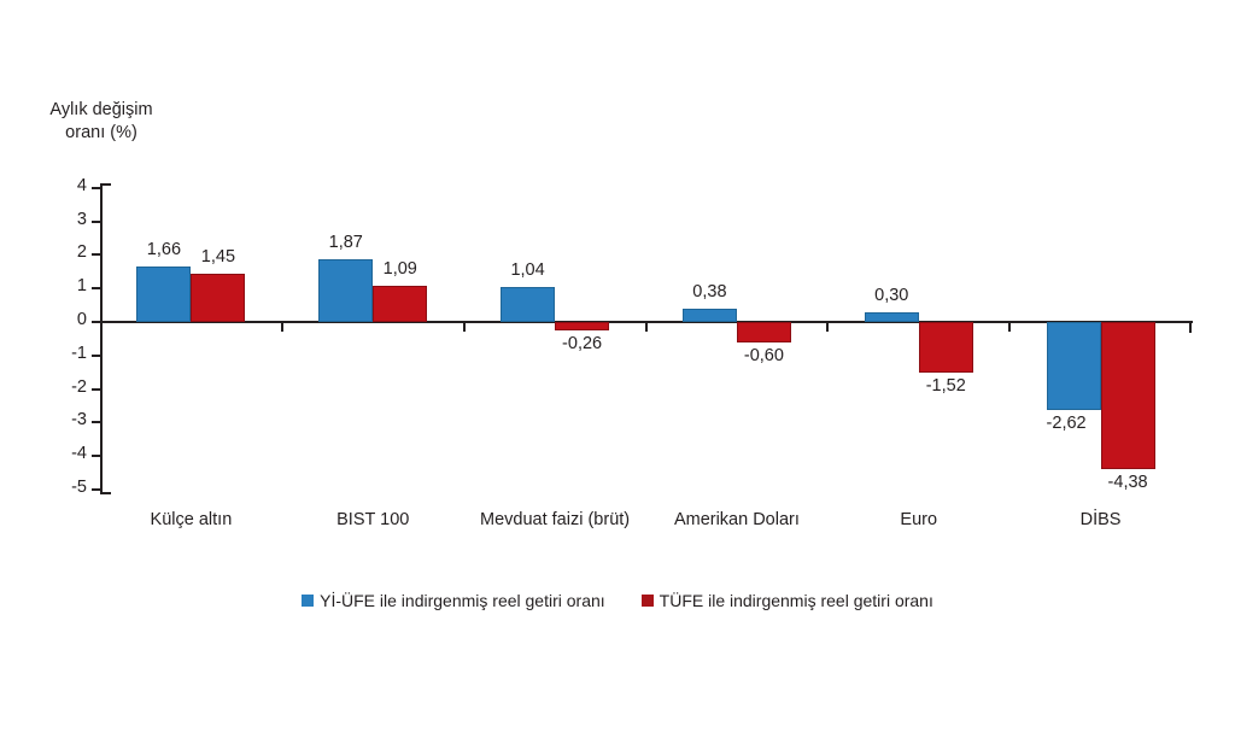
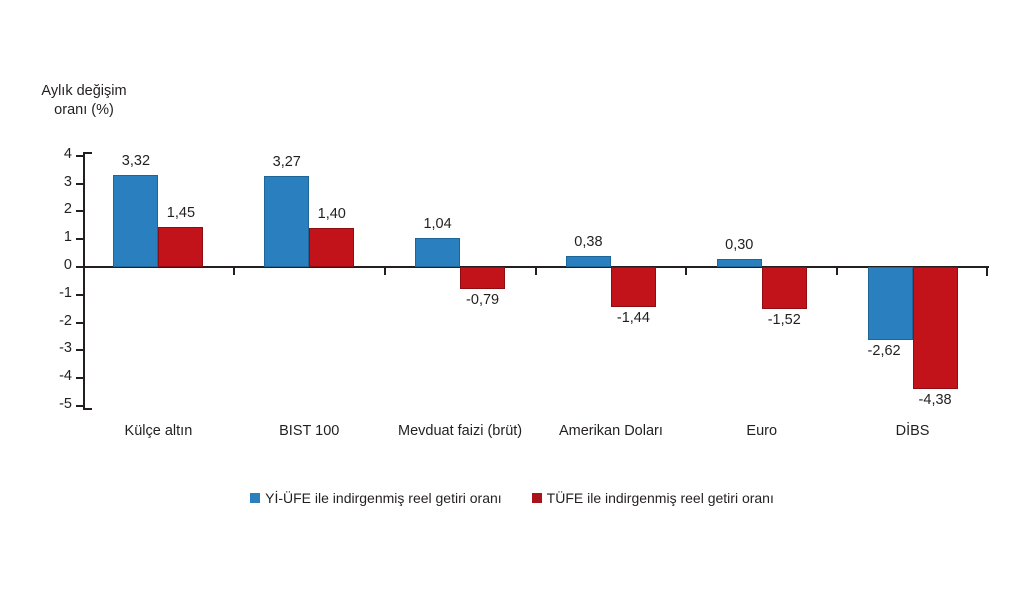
Yİ-ÜFE ile indirgenmiş reel getiri oranı/Külçe altın: 1,66 -> 3,32
Yİ-ÜFE ile indirgenmiş reel getiri oranı/BIST 100: 1,87 -> 3,27
TÜFE ile indirgenmiş reel getiri oranı/BIST 100: 1,09 -> 1,40
TÜFE ile indirgenmiş reel getiri oranı/Mevduat faizi (brüt): -0,26 -> -0,79
TÜFE ile indirgenmiş reel getiri oranı/Amerikan Doları: -0,60 -> -1,44
